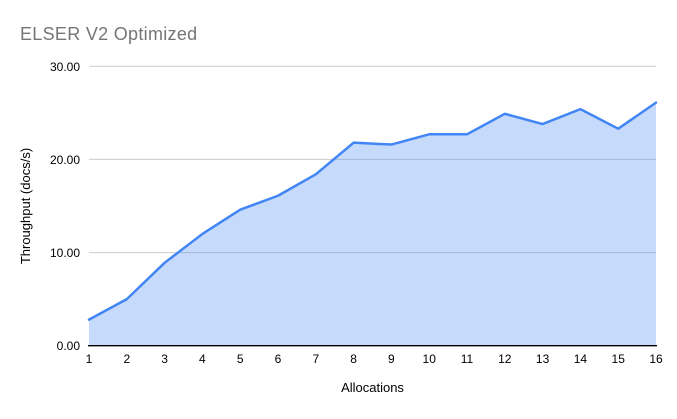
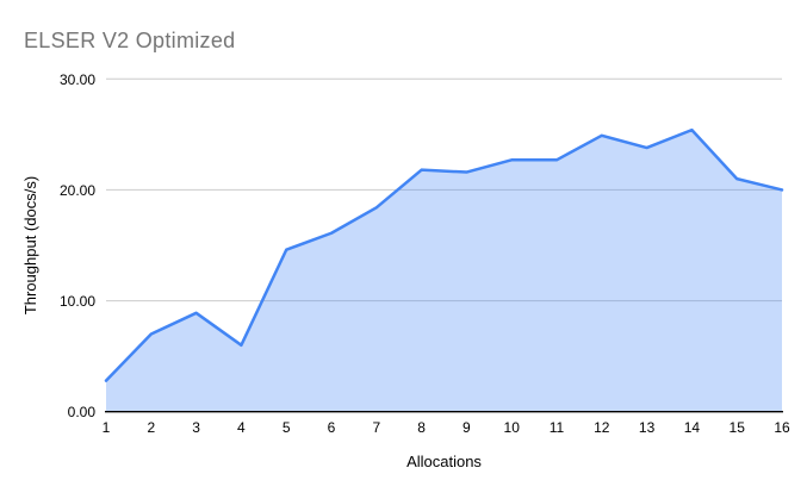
2: 5 -> 7
4: 12 -> 6
15: 23 -> 21
16: 26 -> 20
